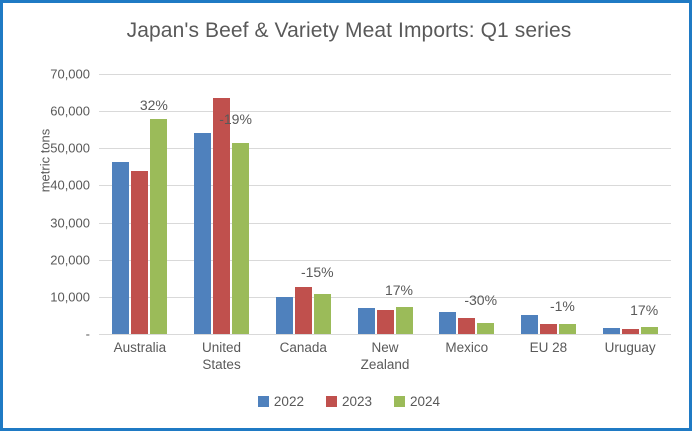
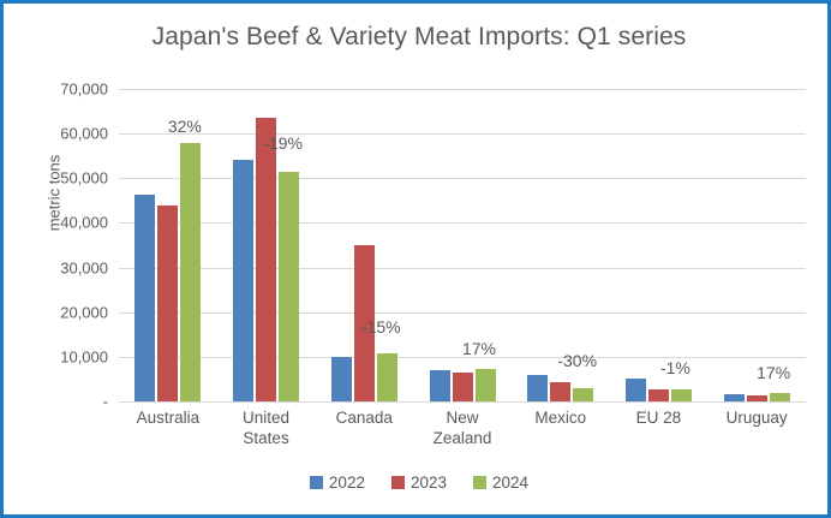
2023/Canada: 13000 -> 35000
